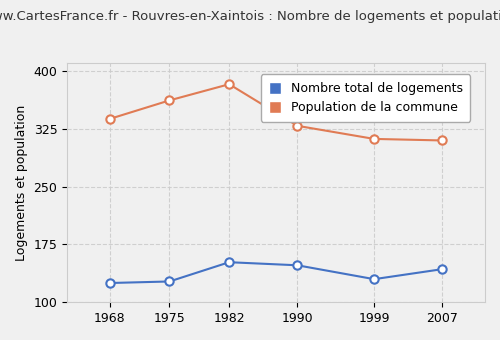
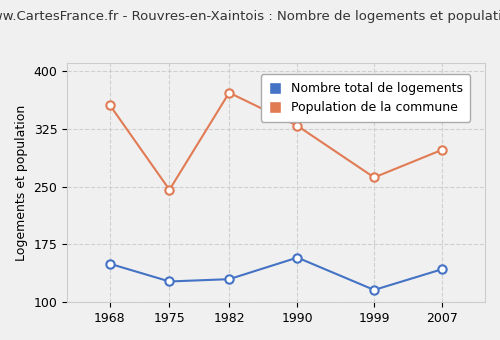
Nombre total de logements/1968: 125 -> 150
Population de la commune/1968: 338 -> 356
Population de la commune/1975: 362 -> 246
Nombre total de logements/1982: 152 -> 130
Population de la commune/1982: 383 -> 372
Nombre total de logements/1990: 148 -> 158
Nombre total de logements/1999: 130 -> 116
Population de la commune/1999: 312 -> 262
Population de la commune/2007: 310 -> 298
